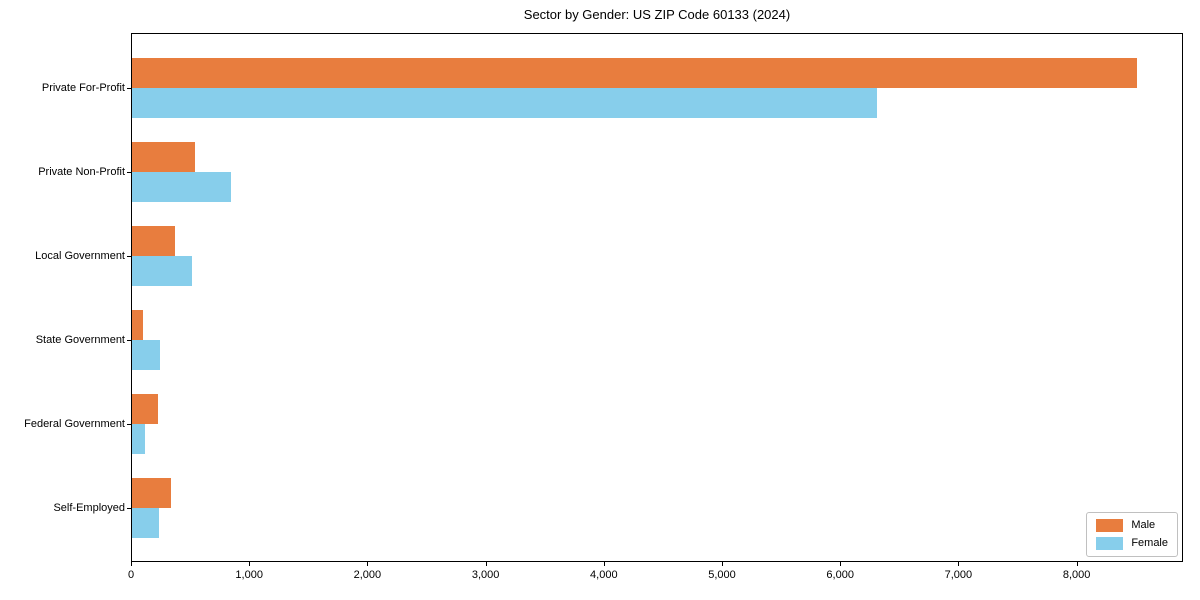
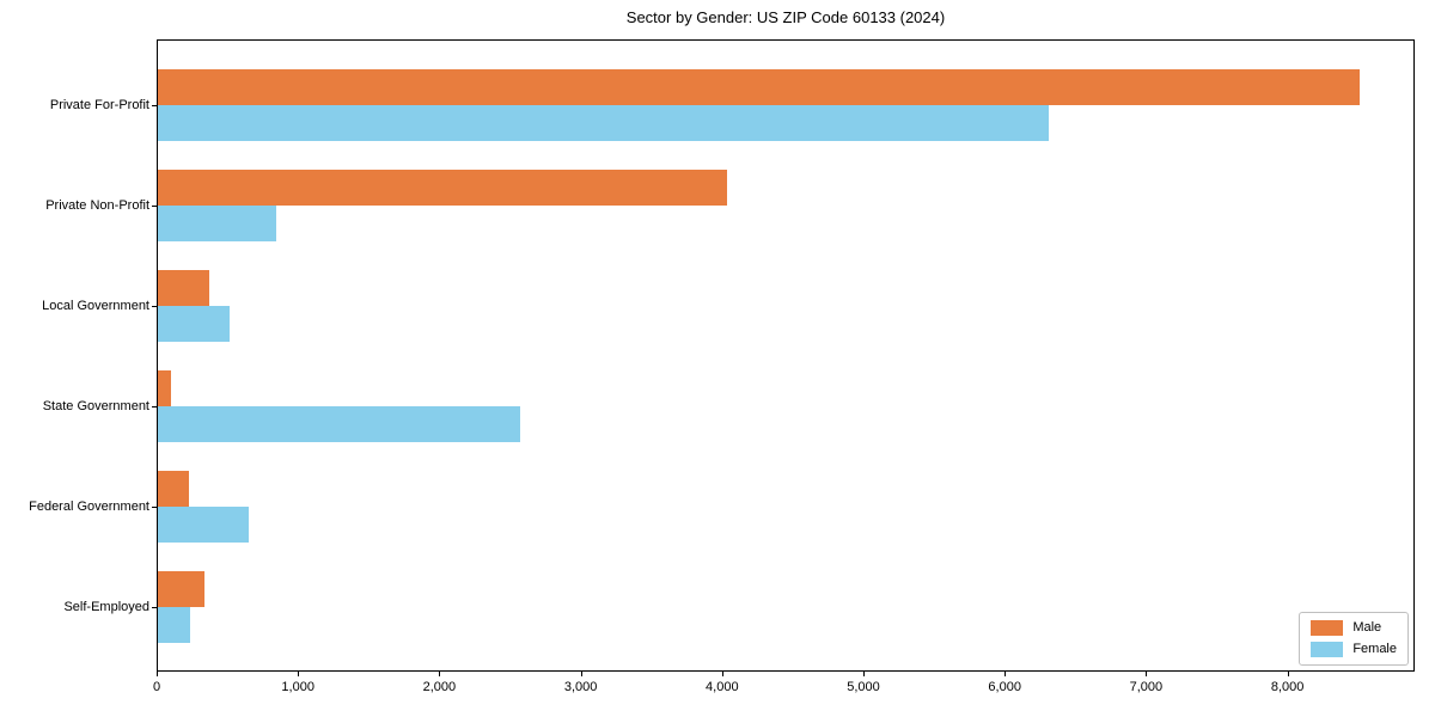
Male/Private Non-Profit: 530 -> 4030
Female/State Government: 240 -> 2560
Female/Federal Government: 110 -> 640
